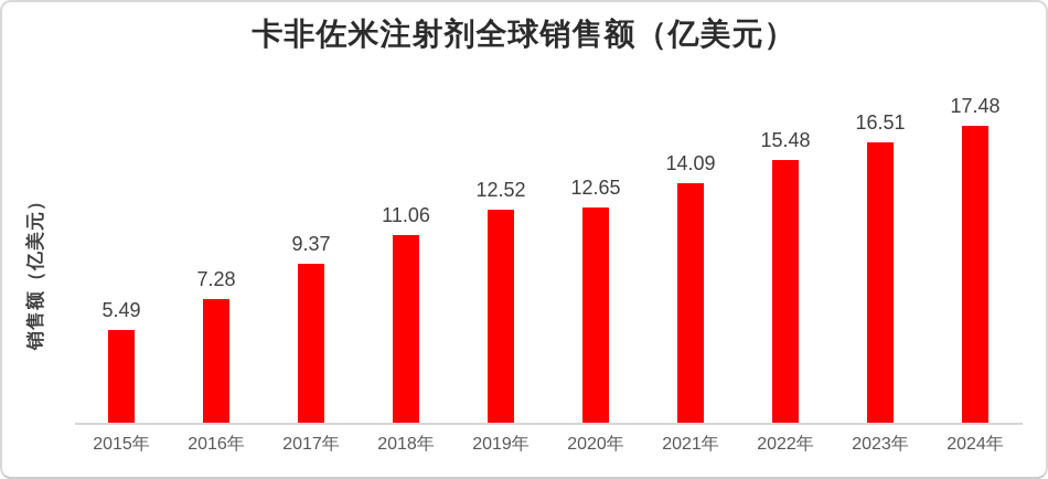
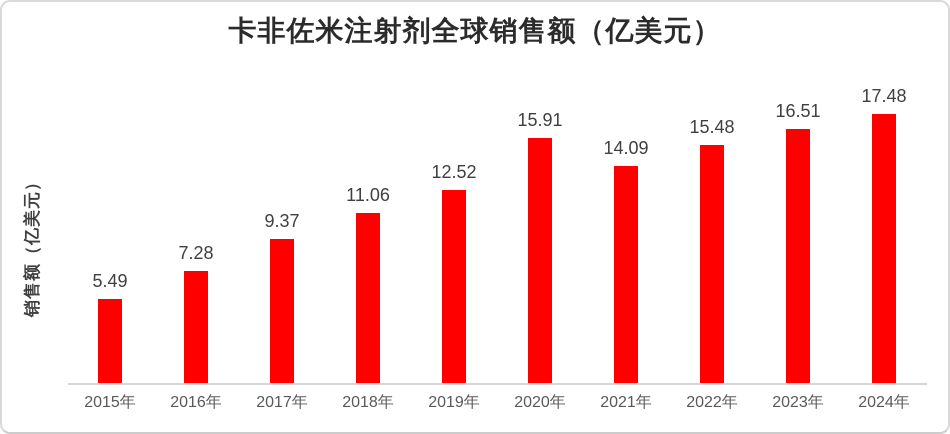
2020年: 12.65 -> 15.91
